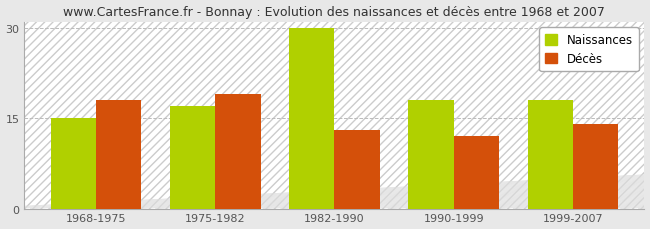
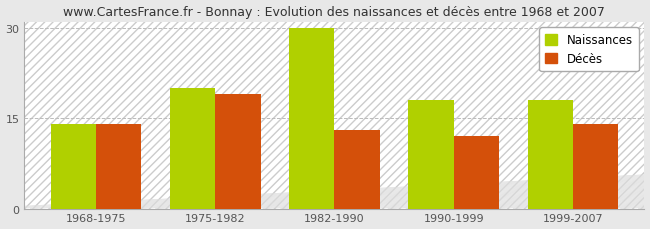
Naissances/1968-1975: 15 -> 14
Décès/1968-1975: 18 -> 14
Naissances/1975-1982: 17 -> 20
